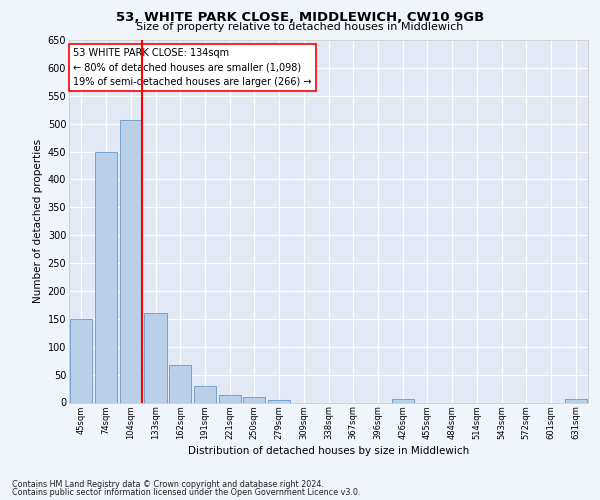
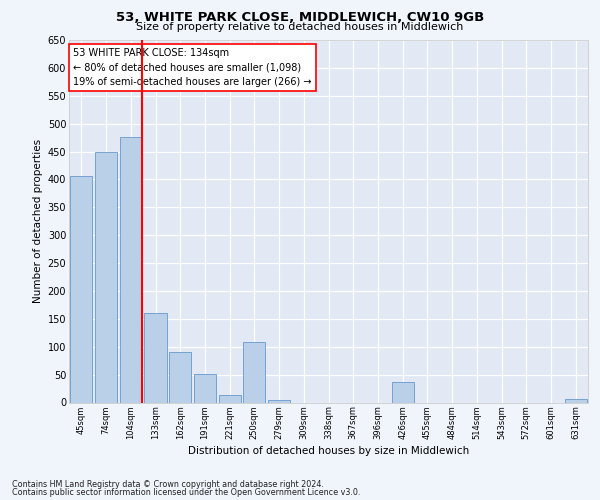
45sqm: 149 -> 406
104sqm: 507 -> 476
162sqm: 68 -> 90
191sqm: 30 -> 52
250sqm: 9 -> 108
426sqm: 6 -> 36
